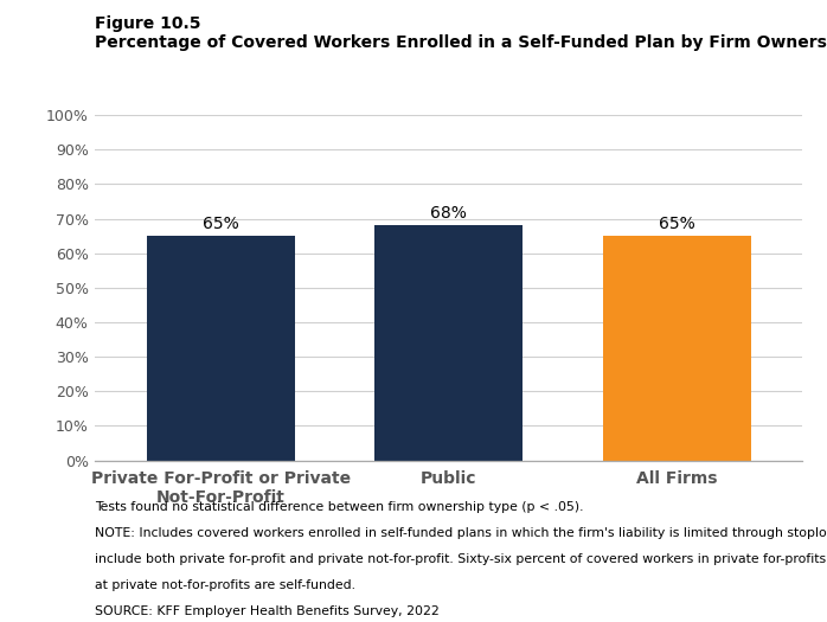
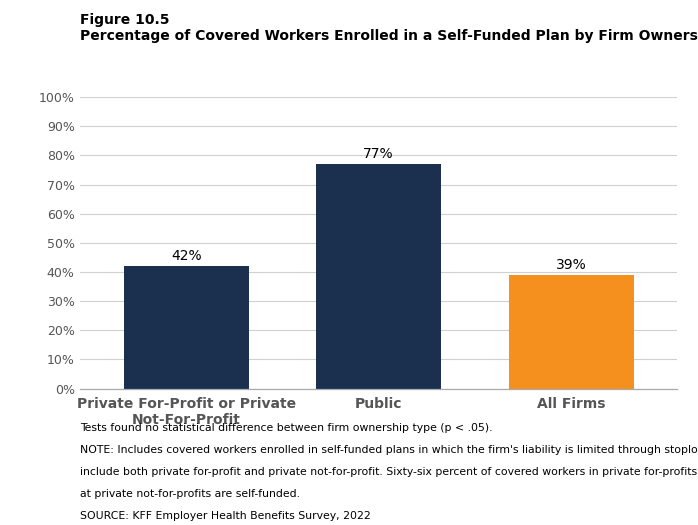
Private For-Profit or Private Not-For-Profit: 65% -> 42%
Public: 68% -> 77%
All Firms: 65% -> 39%
